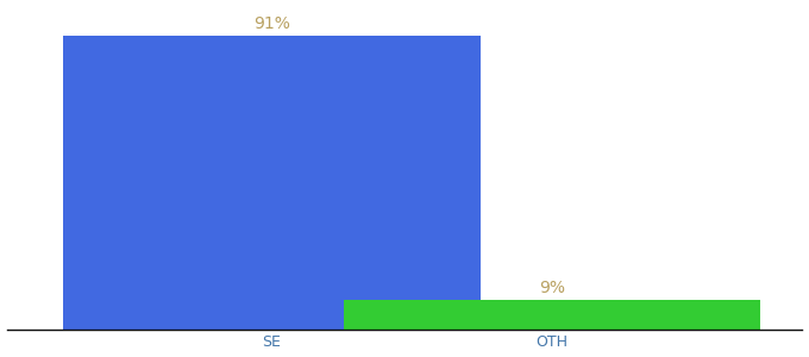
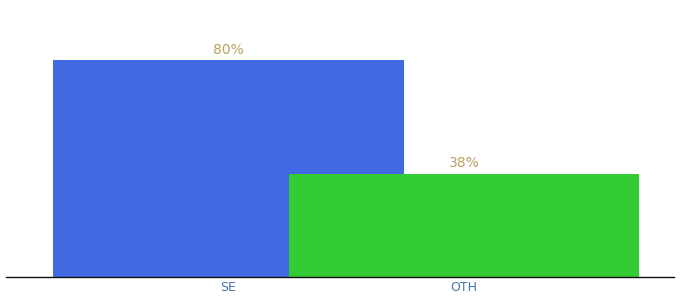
SE: 91% -> 80%
OTH: 9% -> 38%
